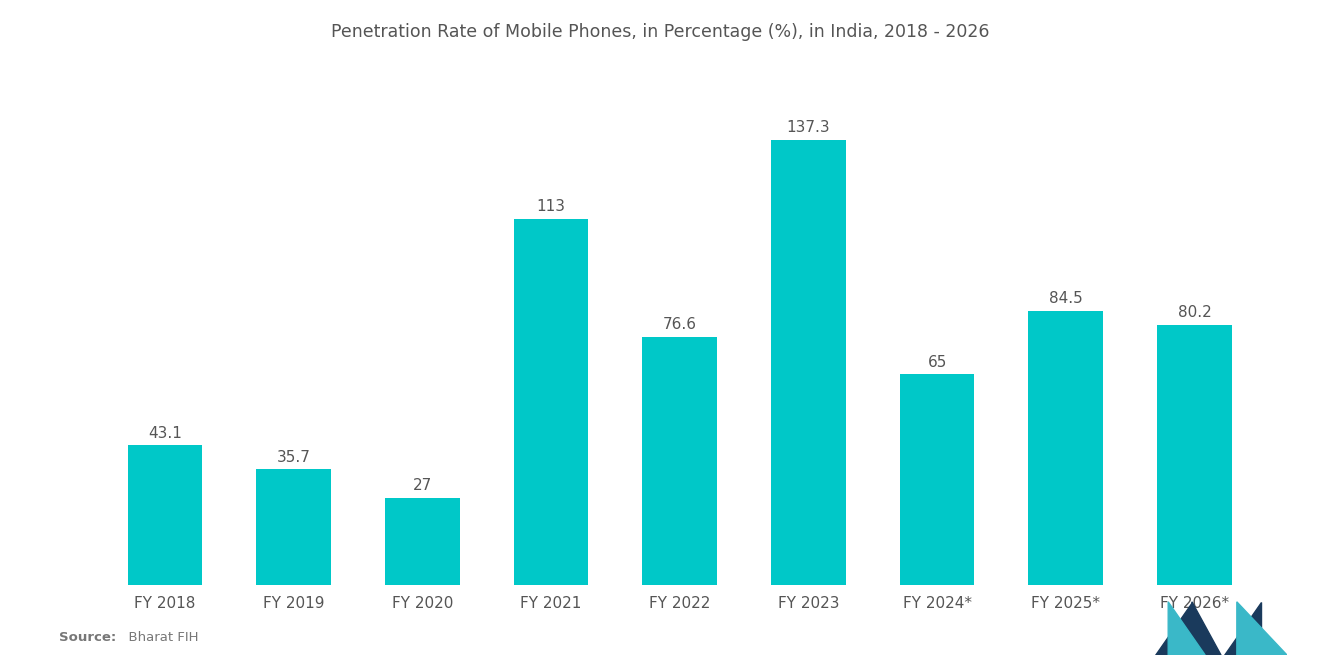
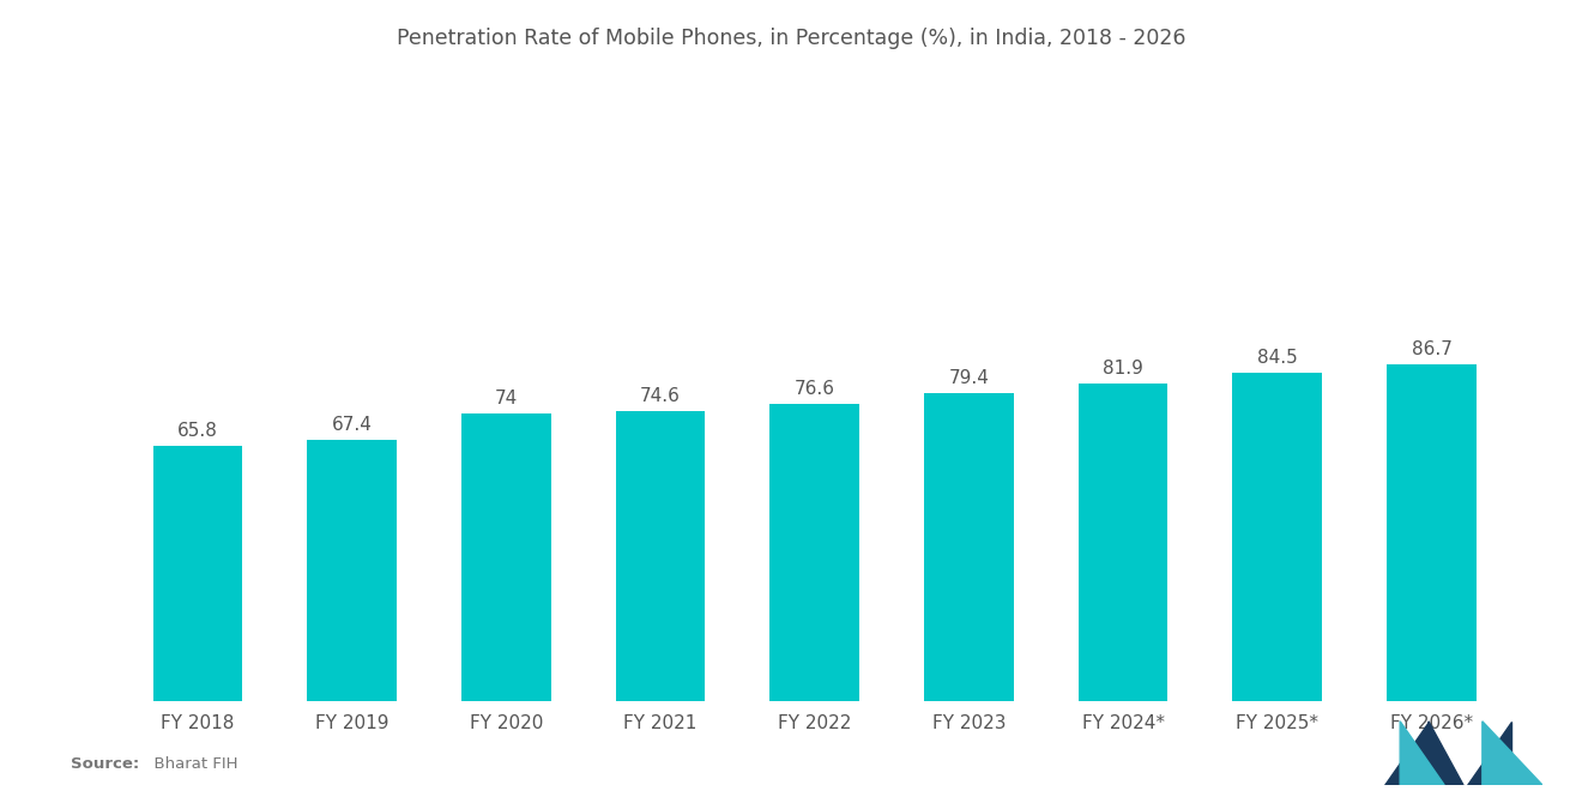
FY 2018: 43.1 -> 65.8
FY 2019: 35.7 -> 67.4
FY 2020: 27 -> 74
FY 2021: 113 -> 74.6
FY 2023: 137.3 -> 79.4
FY 2024*: 65 -> 81.9
FY 2026*: 80.2 -> 86.7
